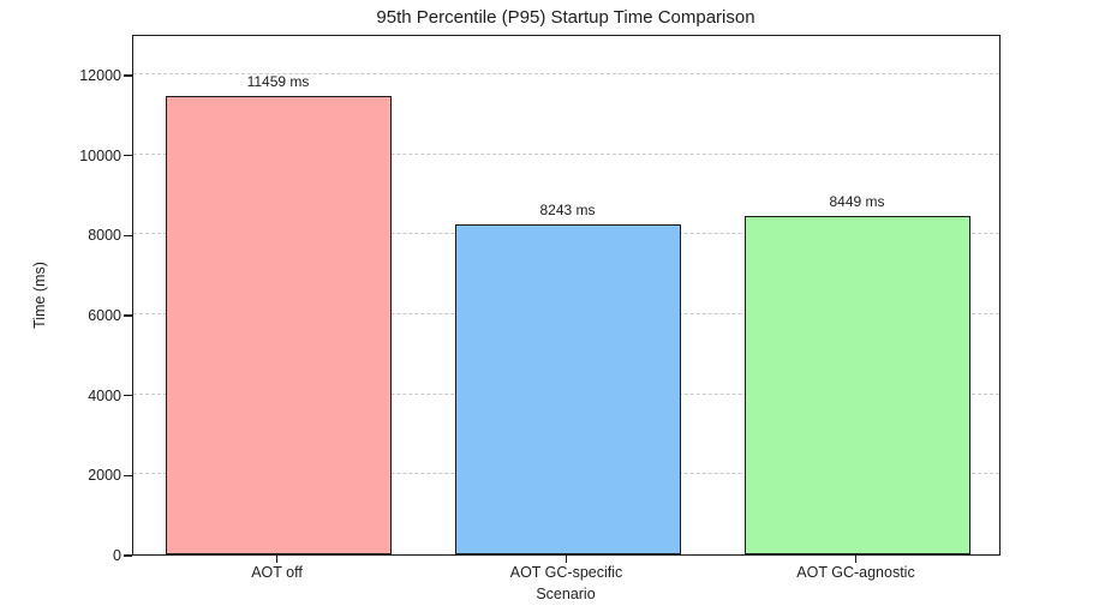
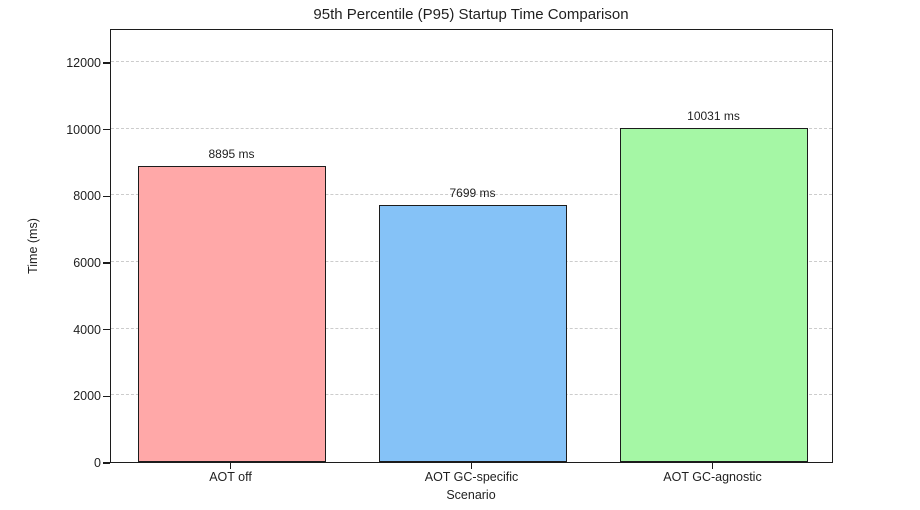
AOT off: 11459 -> 8895
AOT GC-specific: 8243 -> 7699
AOT GC-agnostic: 8449 -> 10031
